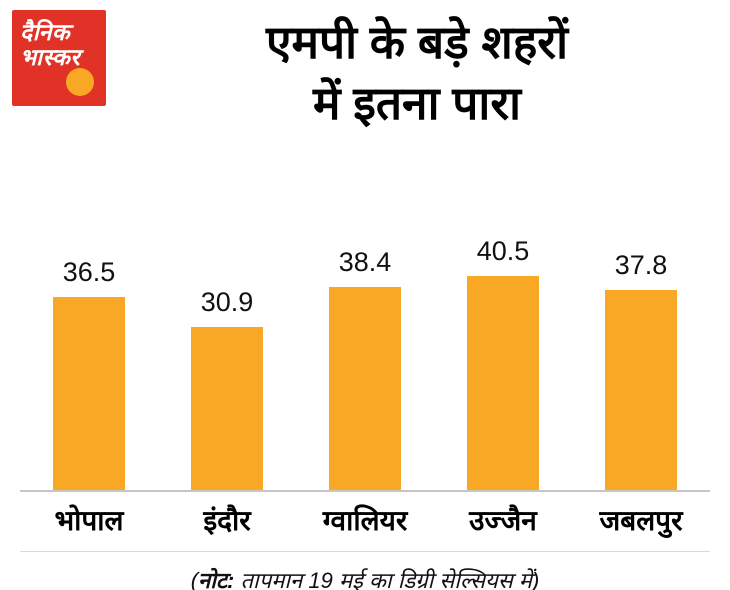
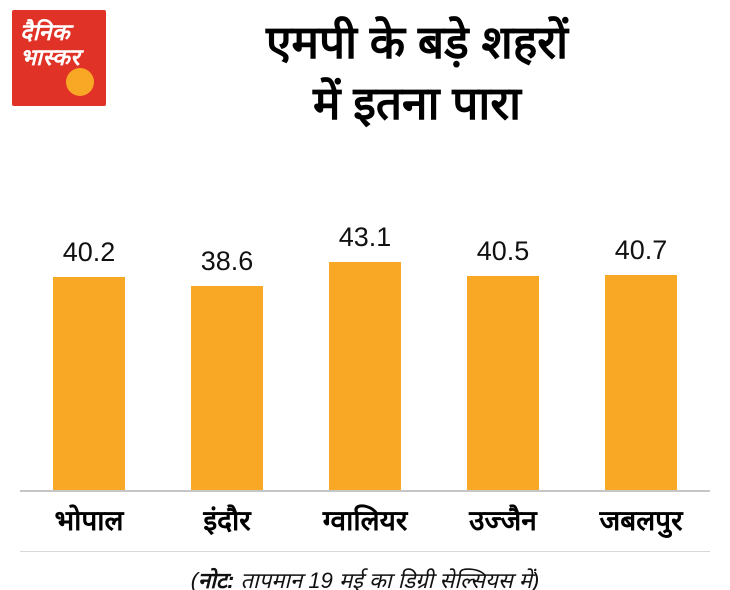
भोपाल: 36.5 -> 40.2
इंदौर: 30.9 -> 38.6
ग्वालियर: 38.4 -> 43.1
जबलपुर: 37.8 -> 40.7
